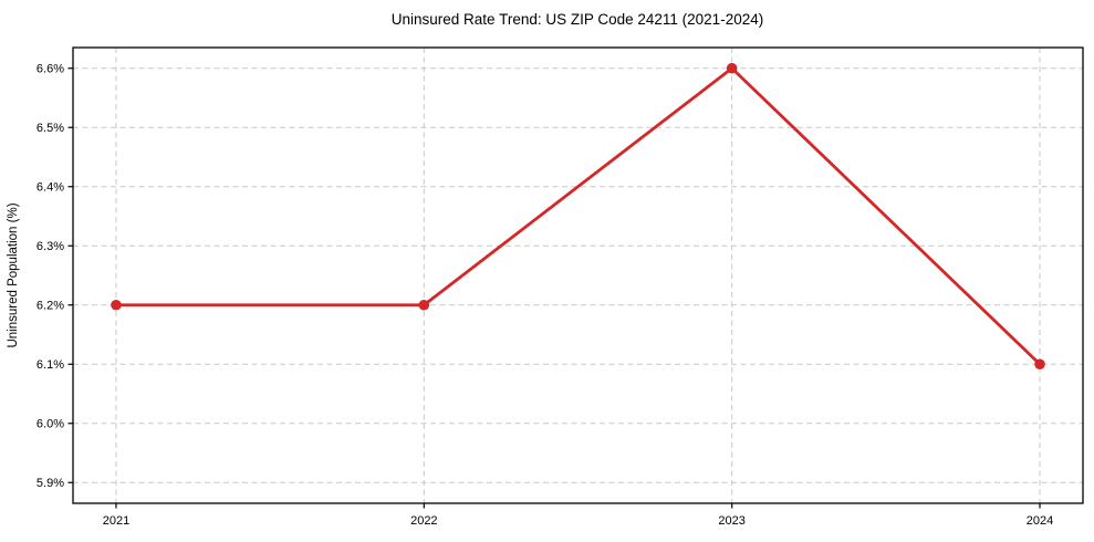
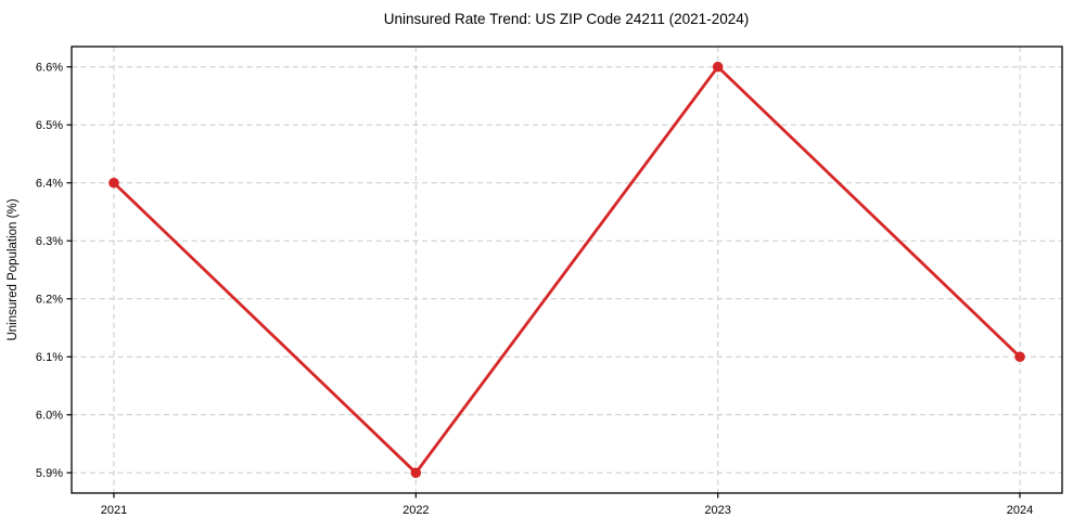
2021: 6.2% -> 6.4%
2022: 6.2% -> 5.9%
